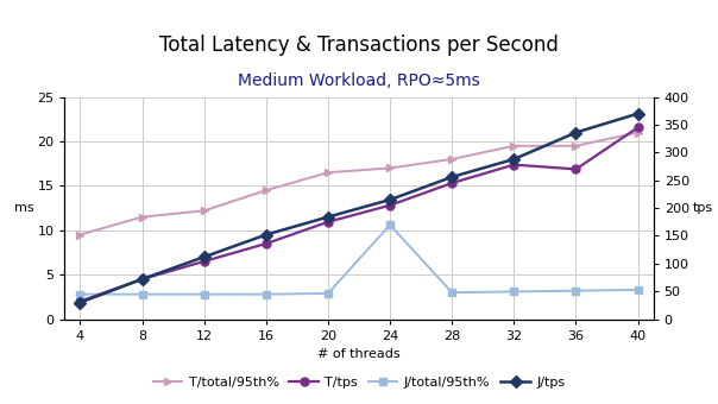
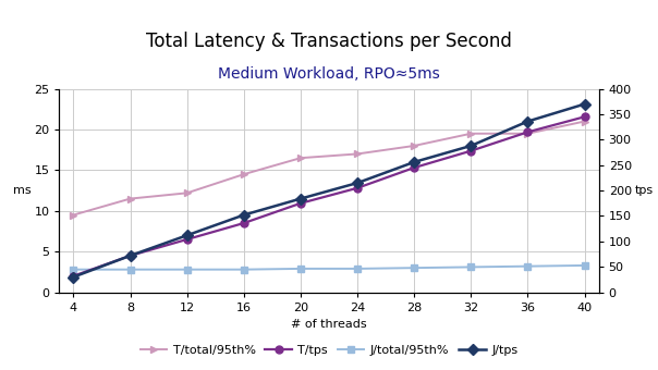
J/total/95th%/24: 10.6 -> 2.9
T/tps/36: 270 -> 315
